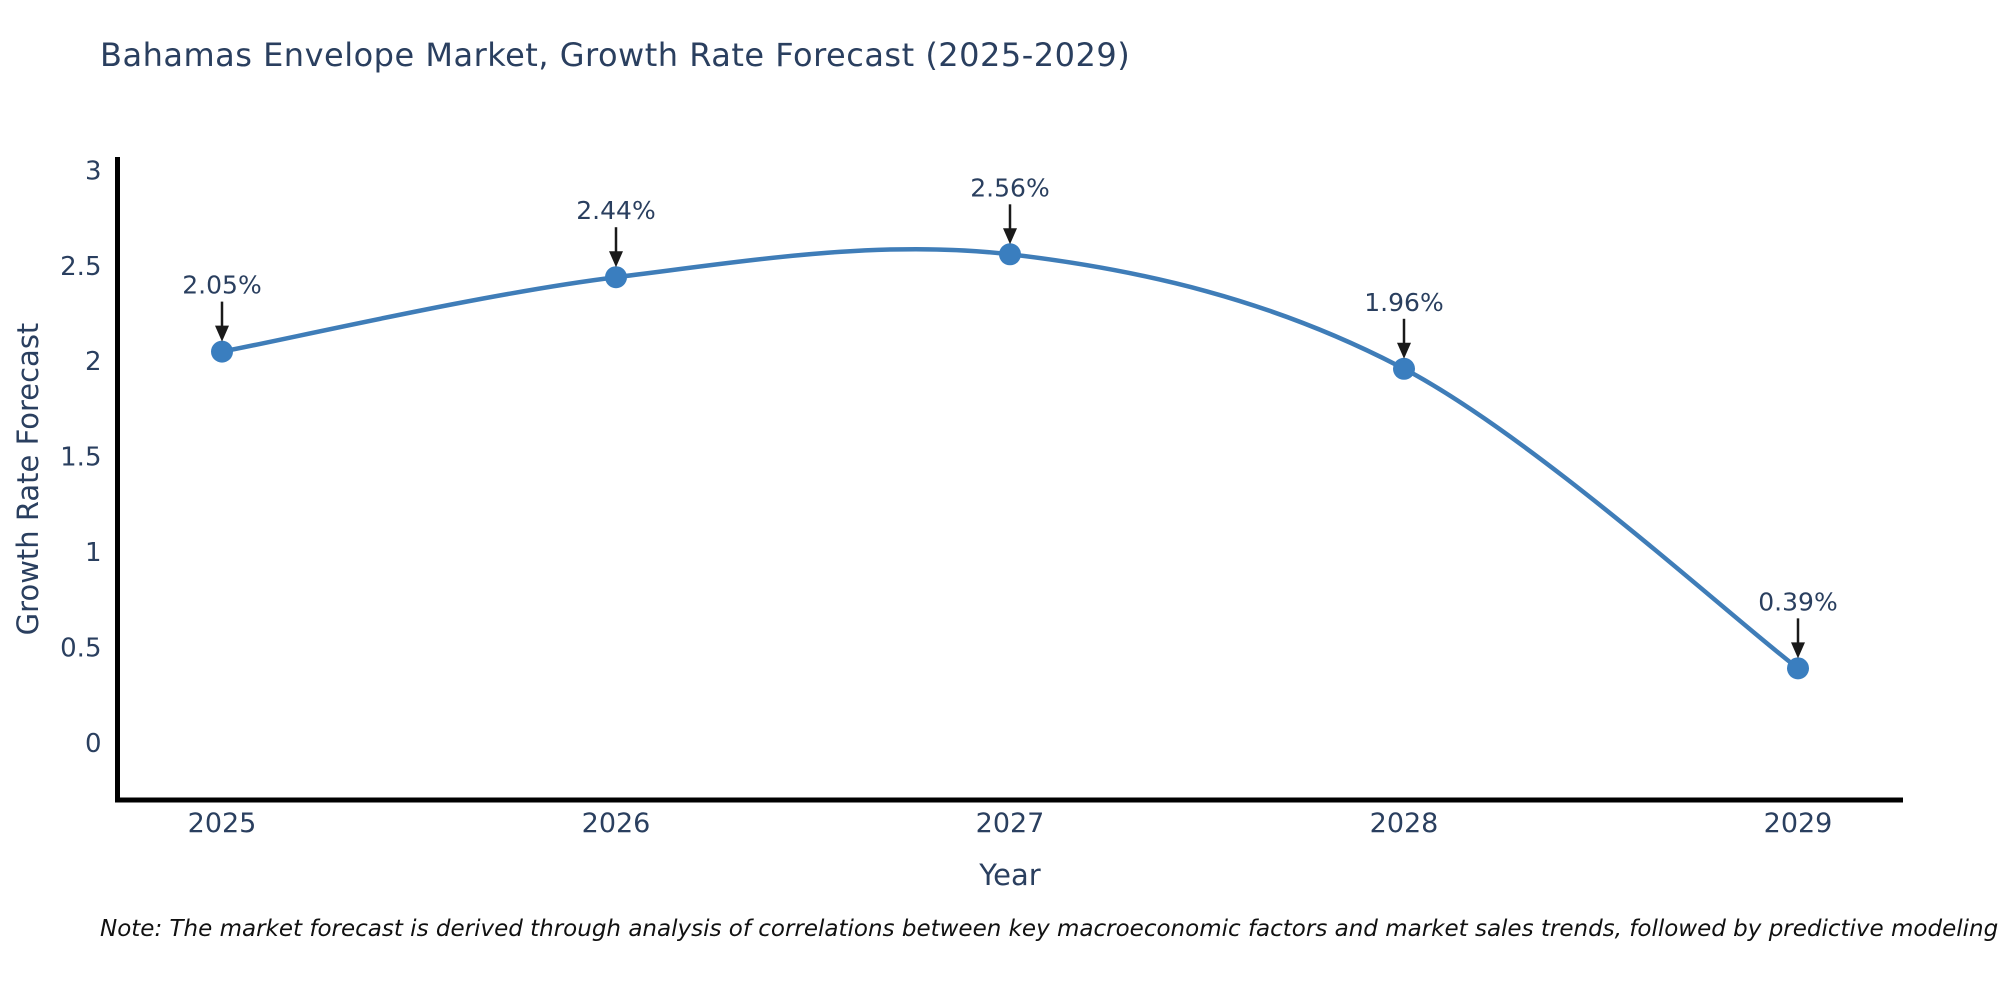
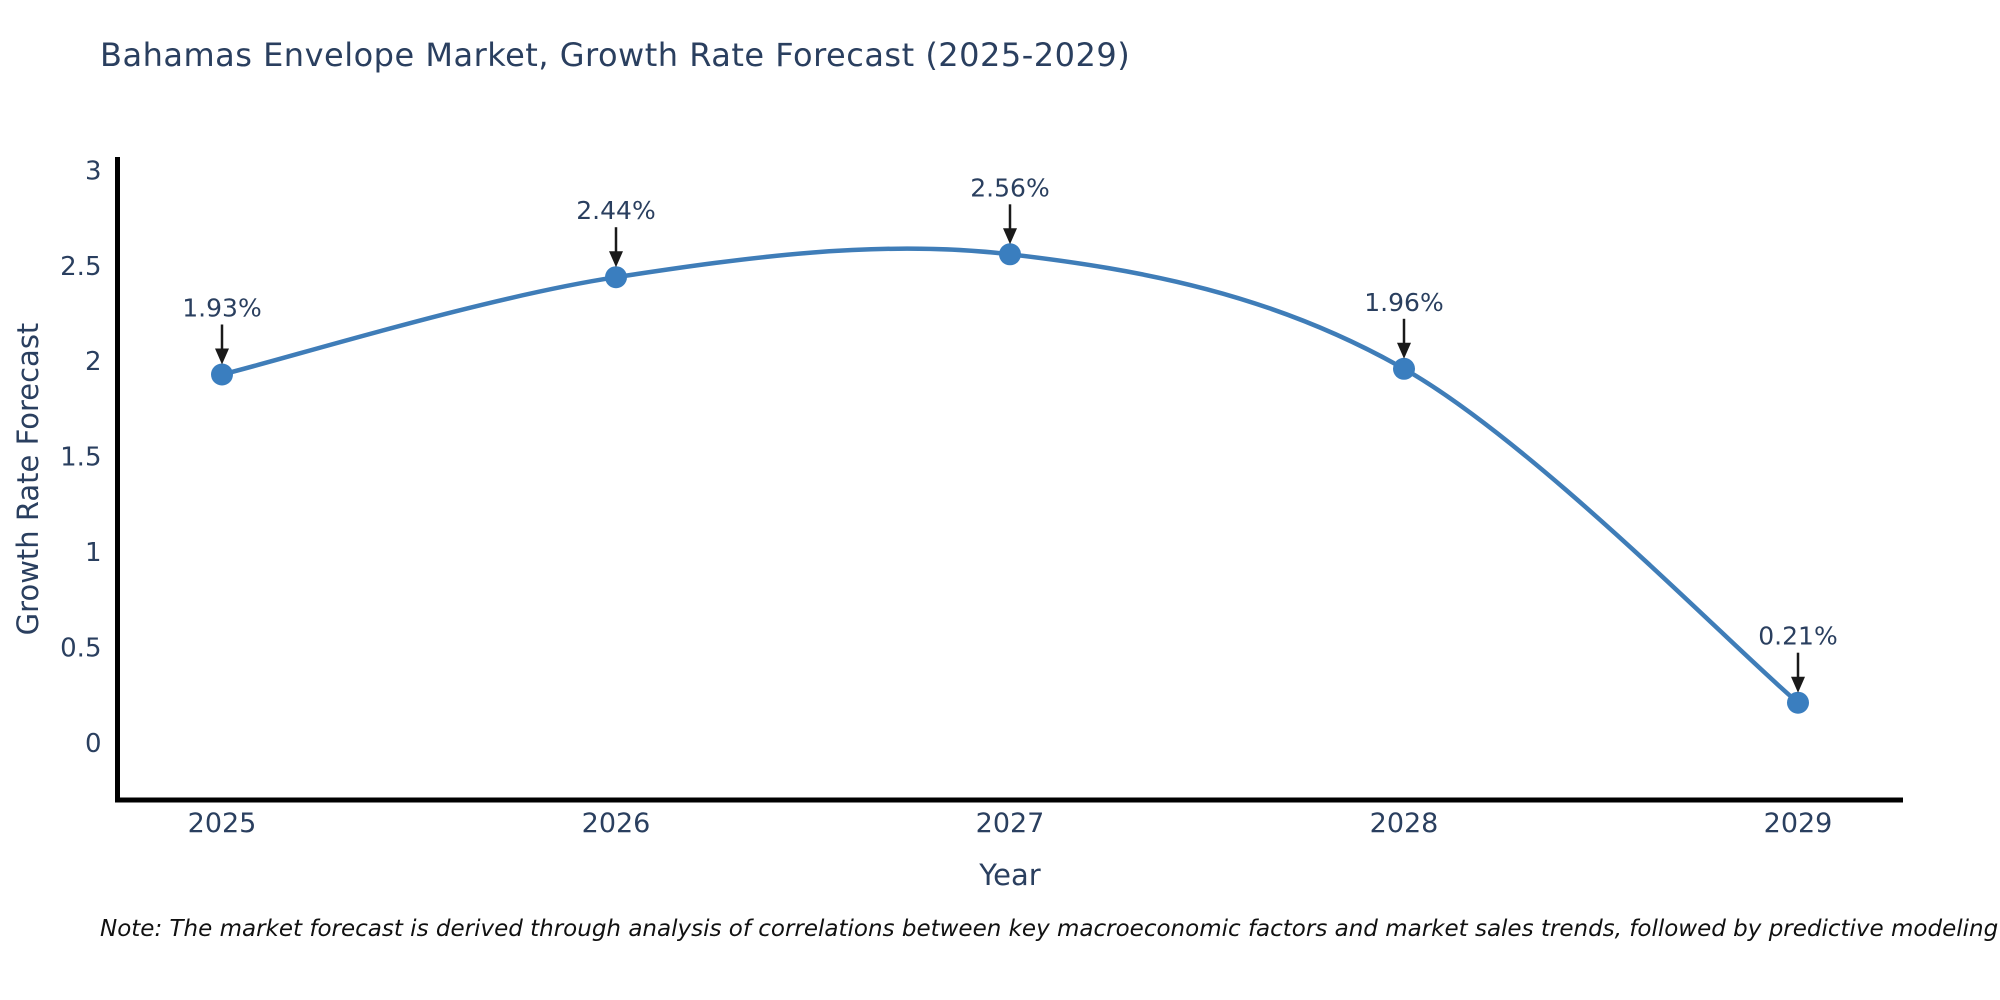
2025: 2.05% -> 1.93%
2029: 0.39% -> 0.21%
